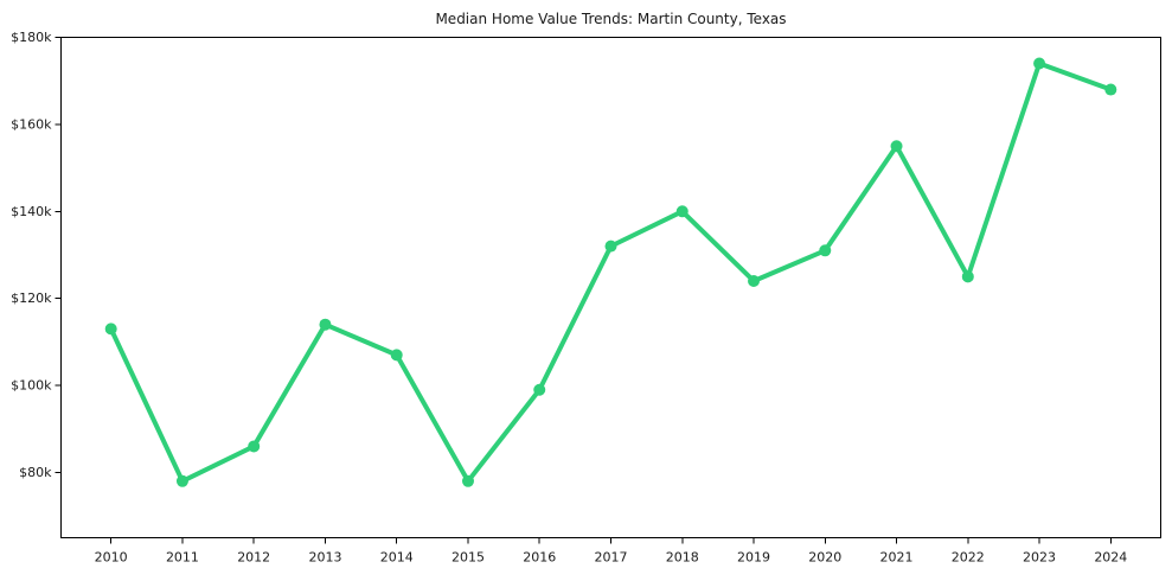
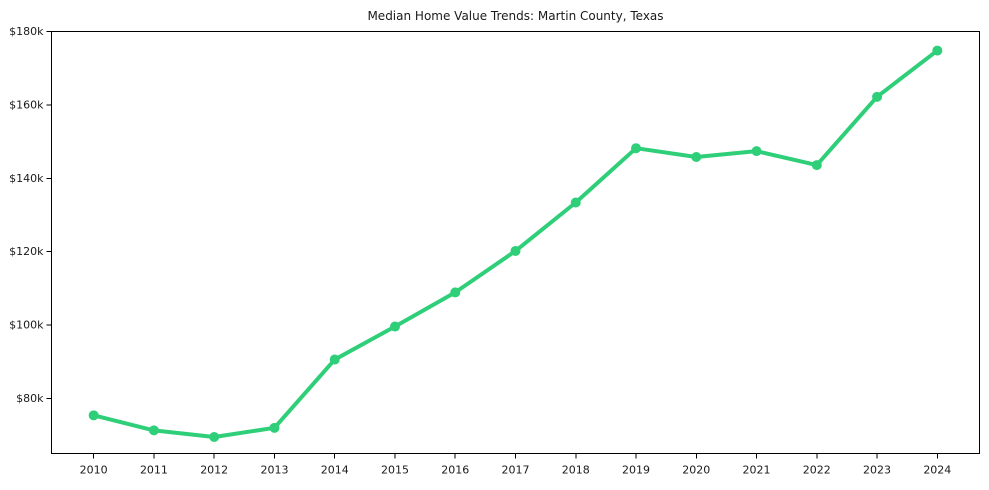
2010: $113k -> $75k
2011: $78k -> $71k
2012: $86k -> $70k
2013: $114k -> $72k
2014: $107k -> $91k
2015: $78k -> $100k
2016: $99k -> $109k
2017: $132k -> $120k
2018: $140k -> $133k
2019: $124k -> $148k
2020: $131k -> $146k
2021: $155k -> $147k
2022: $125k -> $144k
2023: $174k -> $162k
2024: $168k -> $175k
